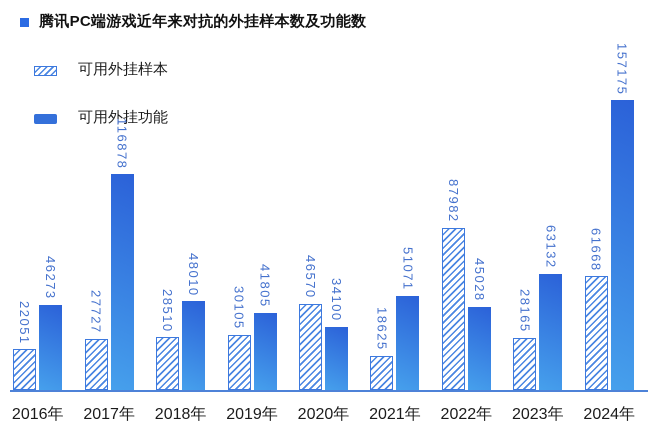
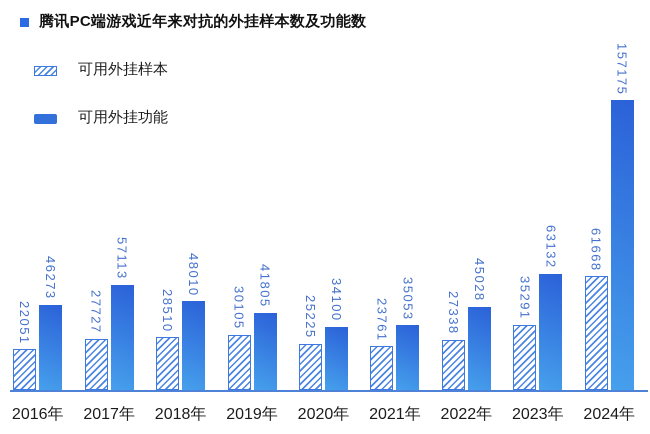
可用外挂功能/2017年: 116878 -> 57113
可用外挂样本/2020年: 46570 -> 25225
可用外挂样本/2021年: 18625 -> 23761
可用外挂功能/2021年: 51071 -> 35053
可用外挂样本/2022年: 87982 -> 27338
可用外挂样本/2023年: 28165 -> 35291
